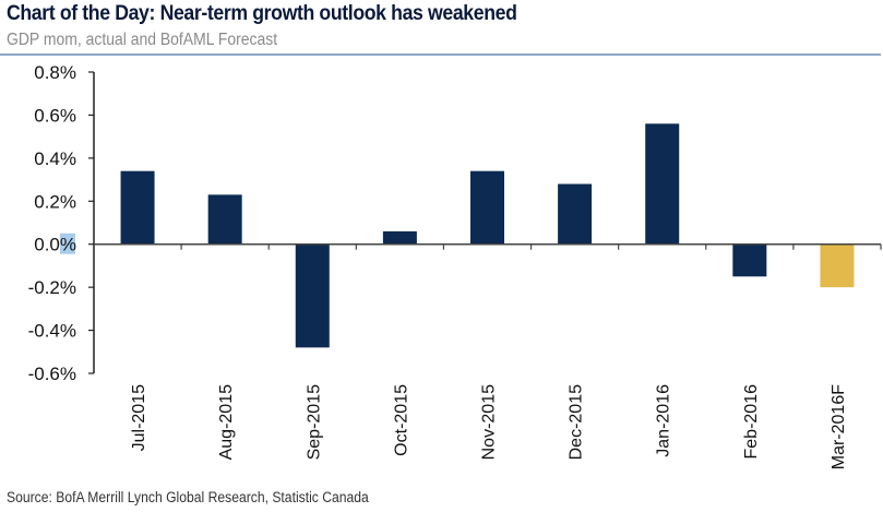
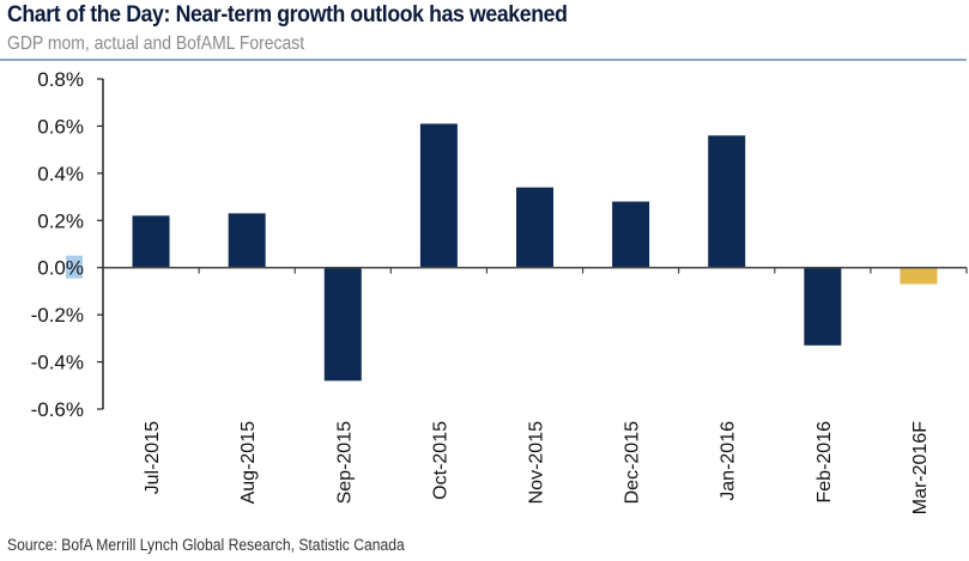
Jul-2015: 0.34% -> 0.22%
Oct-2015: 0.06% -> 0.61%
Feb-2016: -0.15% -> -0.33%
Mar-2016F: -0.20% -> -0.07%
